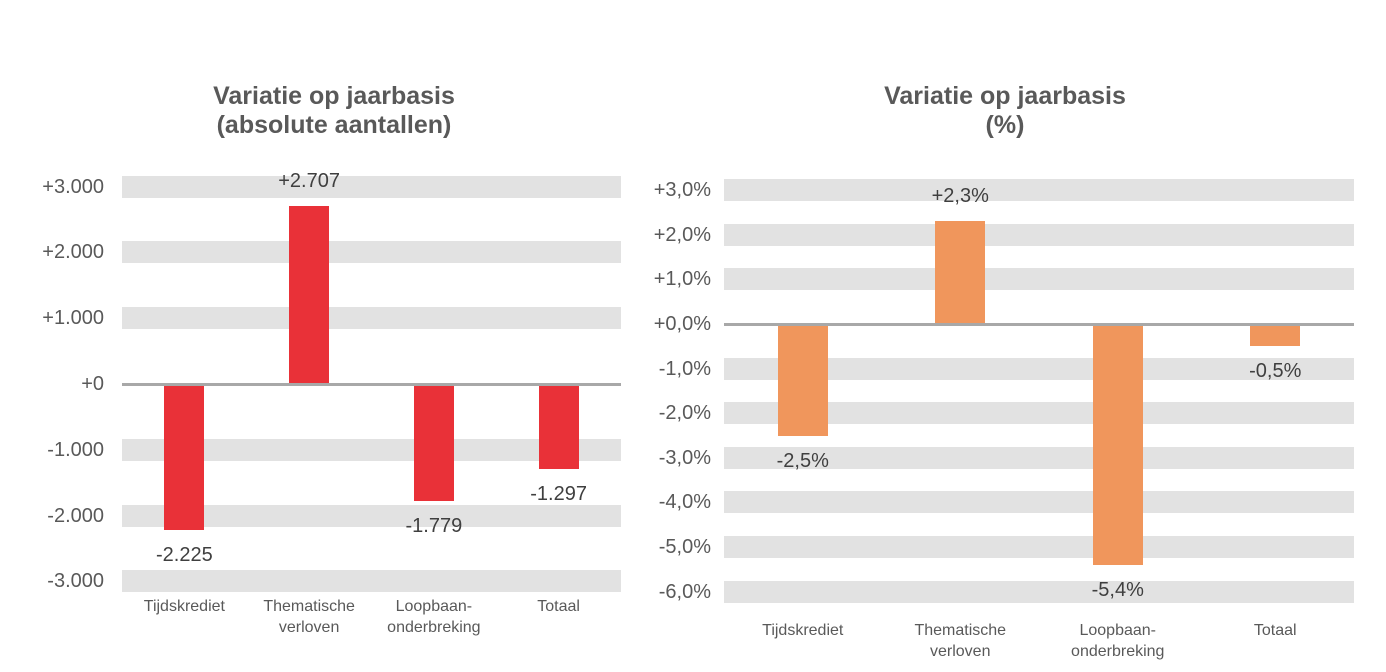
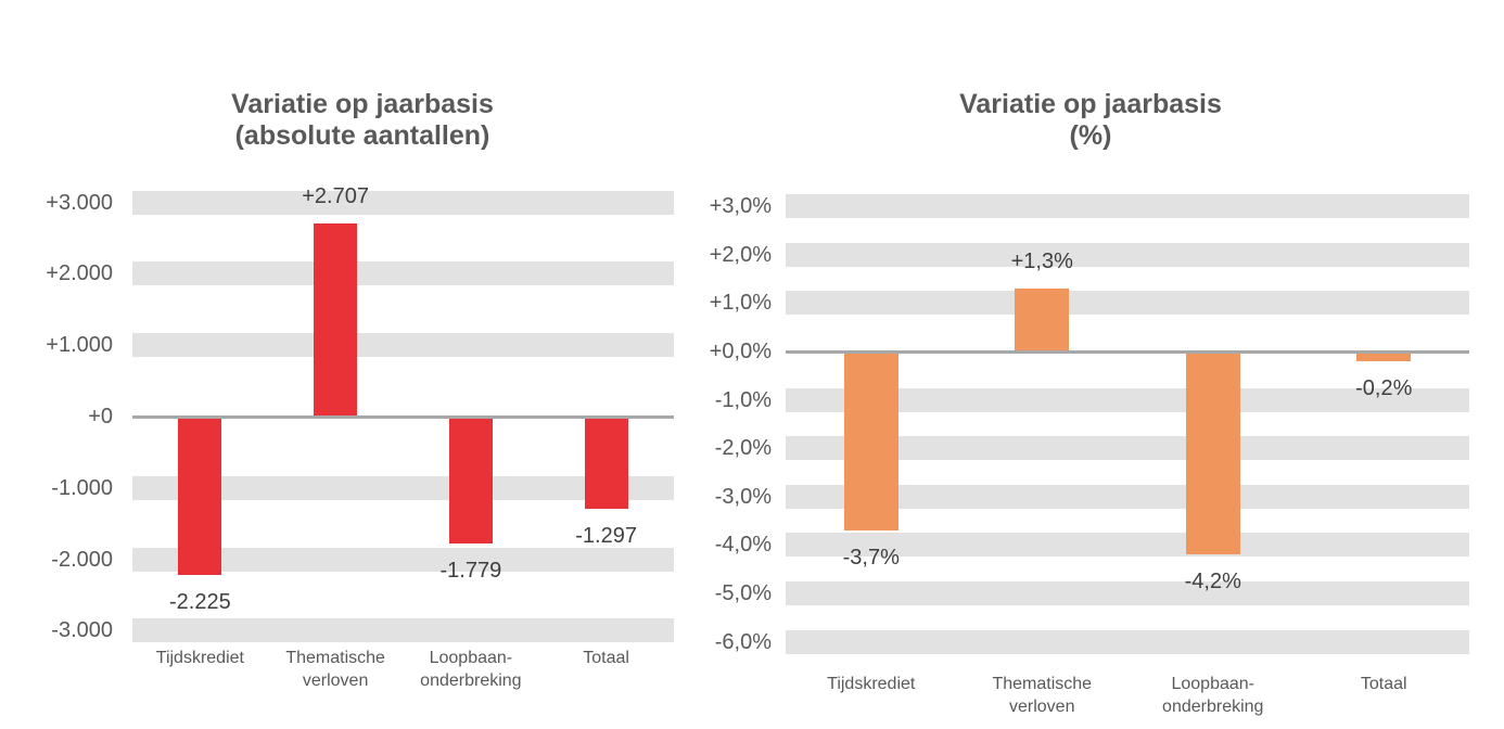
Variatie op jaarbasis (%)/Tijdskrediet: -2,5% -> -3,7%
Variatie op jaarbasis (%)/Thematische verloven: +2,3% -> +1,3%
Variatie op jaarbasis (%)/Loopbaan-onderbreking: -5,4% -> -4,2%
Variatie op jaarbasis (%)/Totaal: -0,5% -> -0,2%
